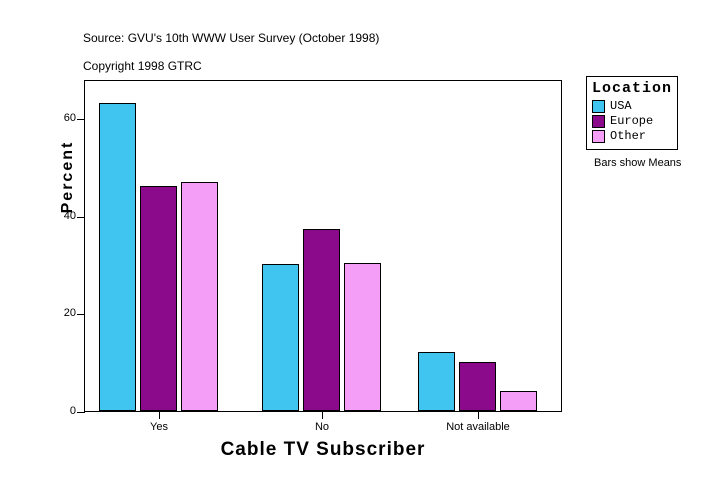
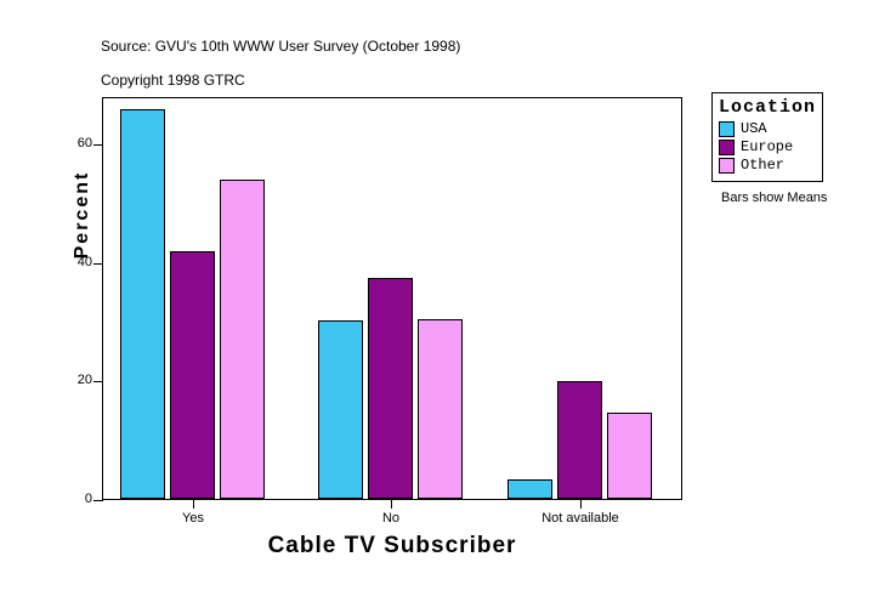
USA/Yes: 63 -> 66
Europe/Yes: 46 -> 42
Other/Yes: 47 -> 54
USA/Not available: 12 -> 3
Europe/Not available: 10 -> 20
Other/Not available: 4 -> 14
